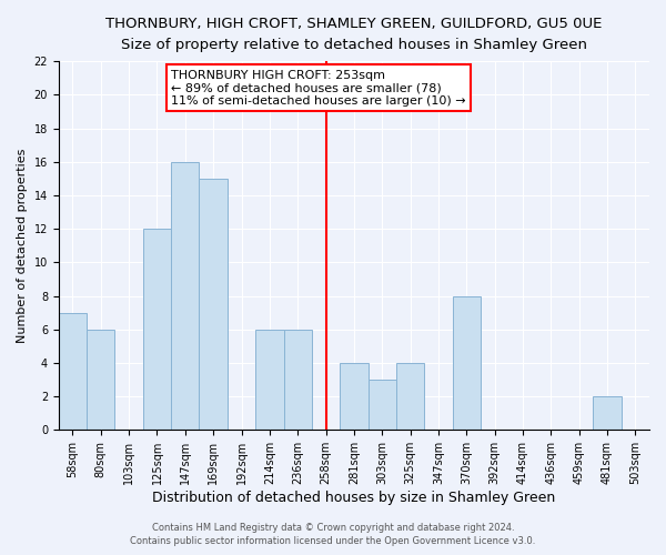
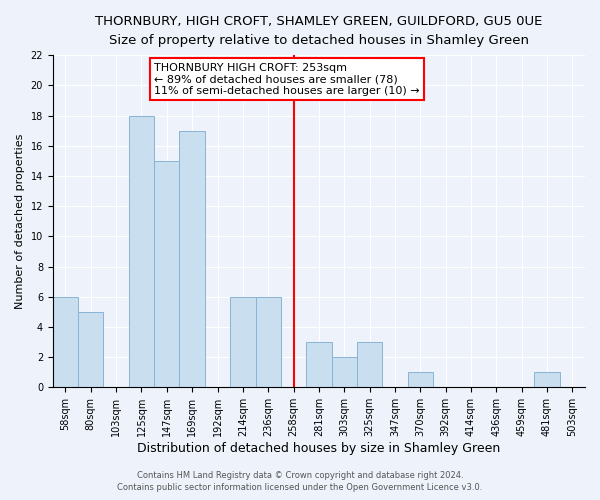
58sqm: 7 -> 6
80sqm: 6 -> 5
125sqm: 12 -> 18
147sqm: 16 -> 15
169sqm: 15 -> 17
281sqm: 4 -> 3
303sqm: 3 -> 2
325sqm: 4 -> 3
370sqm: 8 -> 1
481sqm: 2 -> 1
